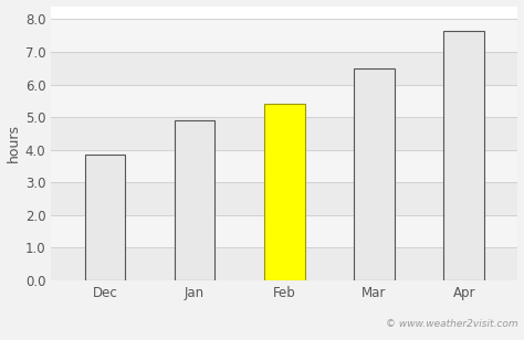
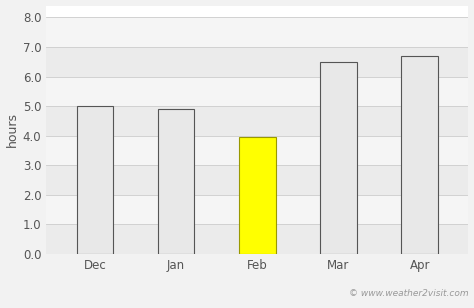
Dec: 3.85 -> 5.00
Feb: 5.40 -> 3.95
Apr: 7.65 -> 6.70
